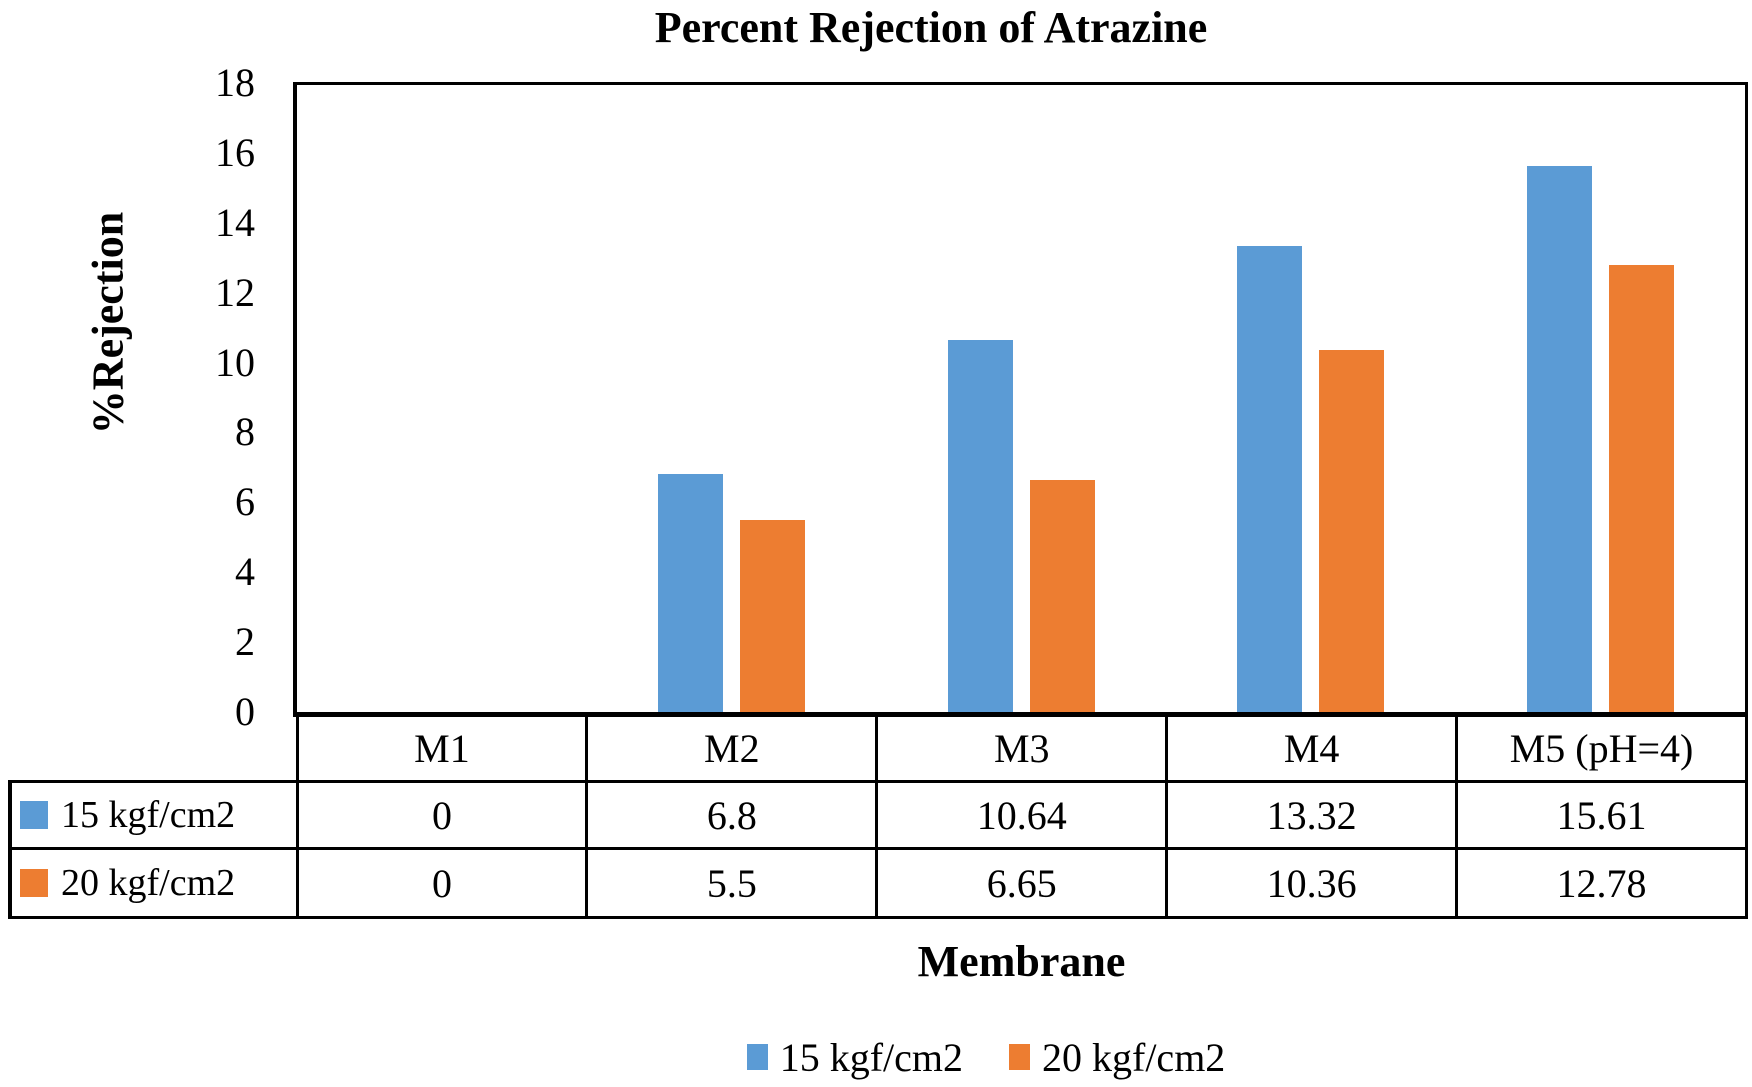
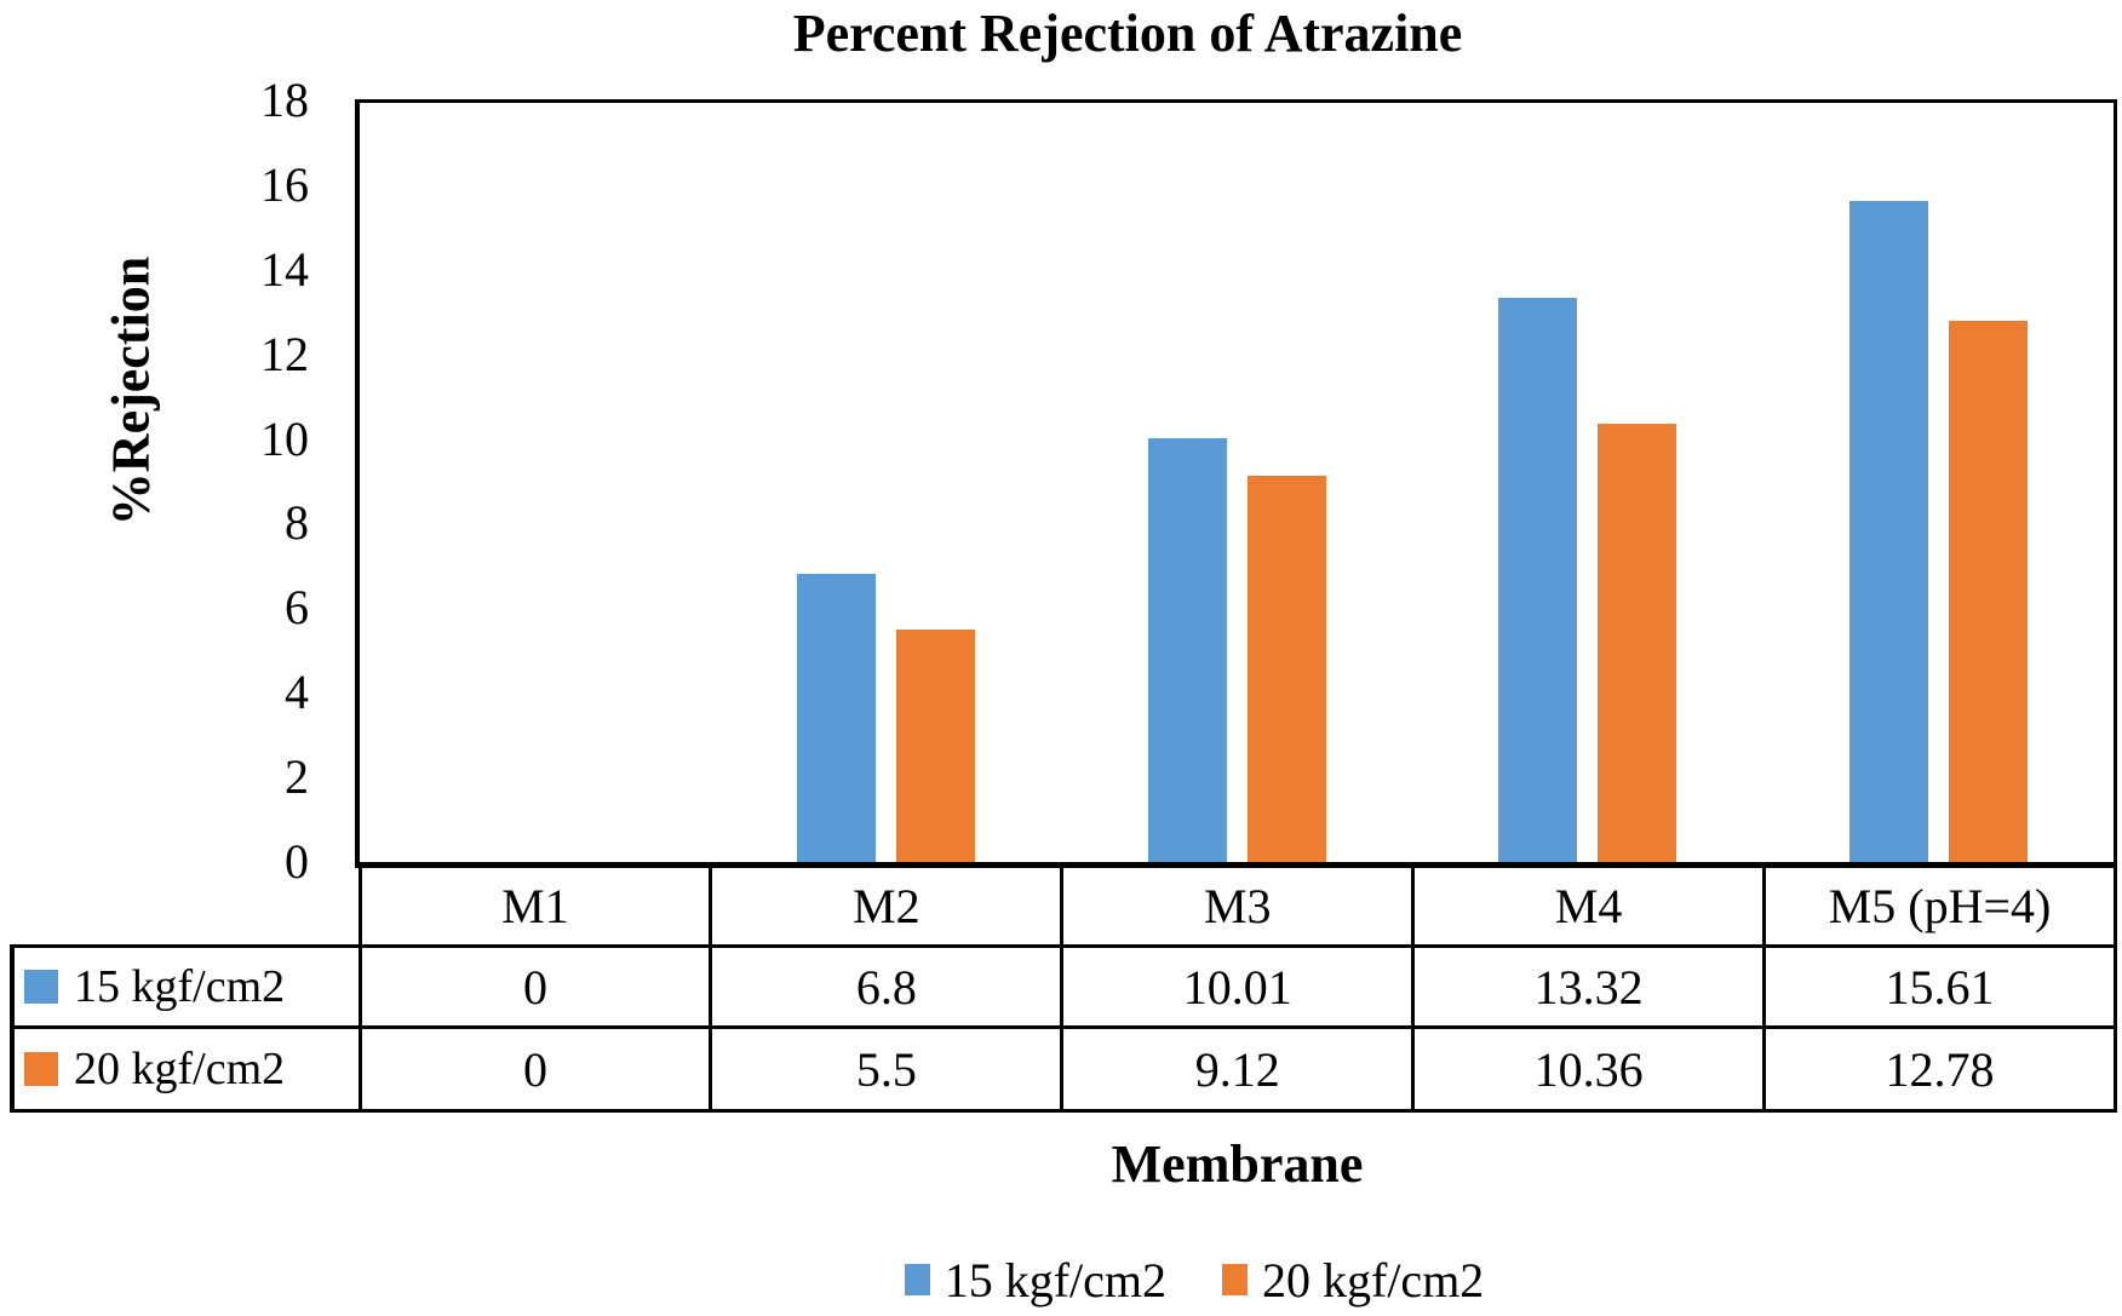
15 kgf/cm2/M3: 10.64 -> 10.01
20 kgf/cm2/M3: 6.65 -> 9.12
